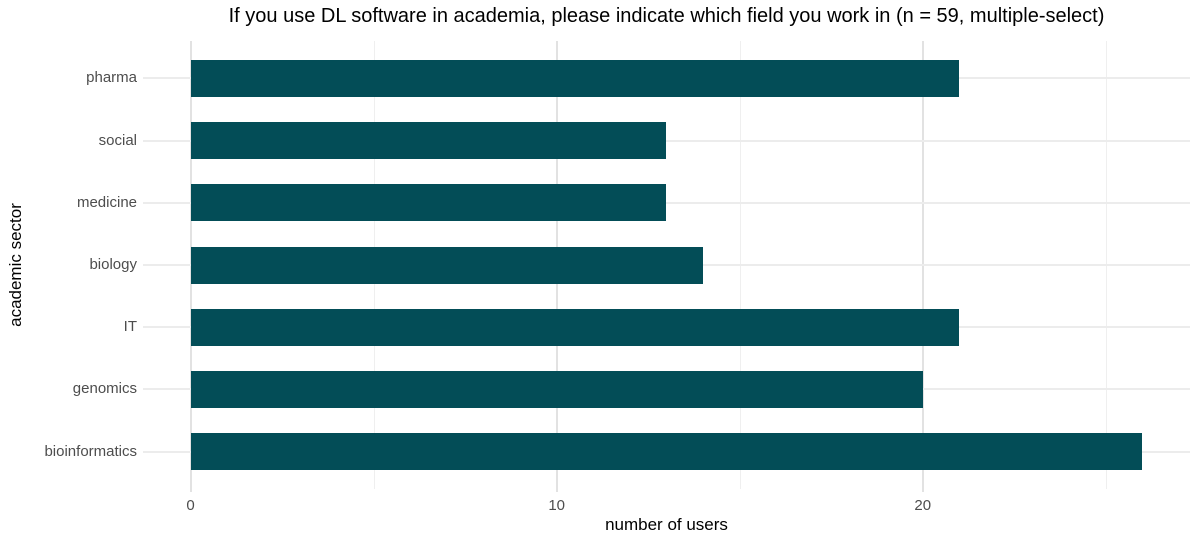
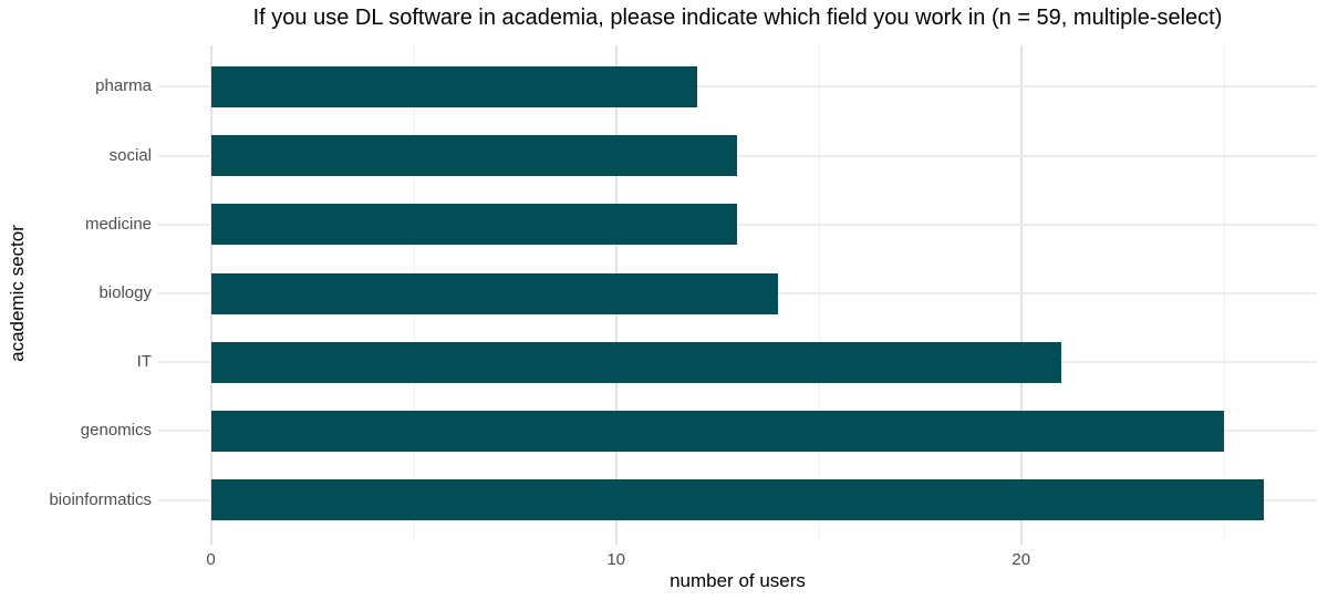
pharma: 21 -> 12
genomics: 20 -> 25
